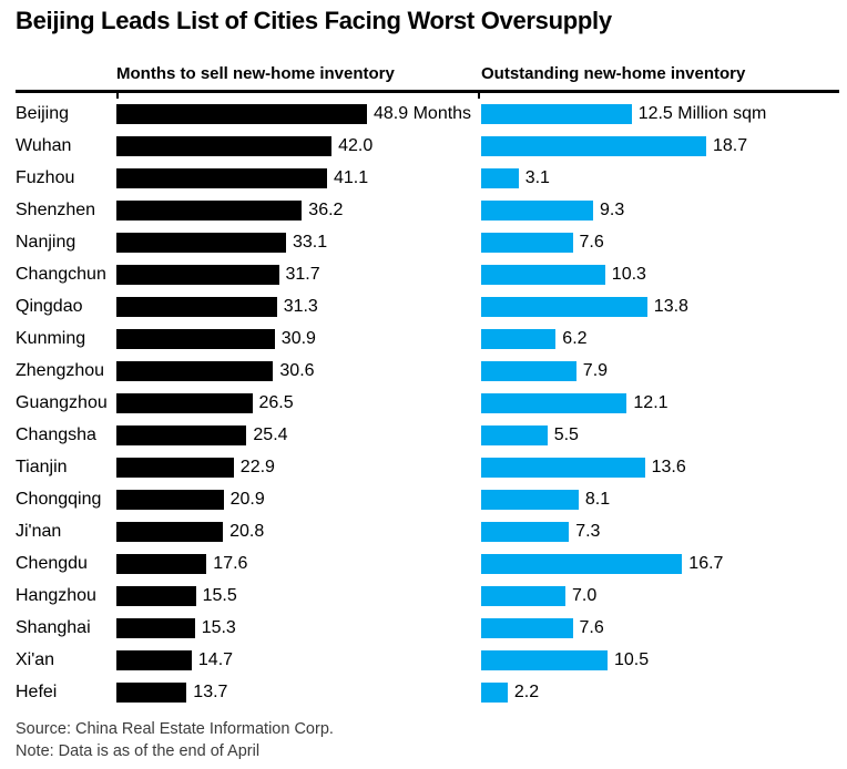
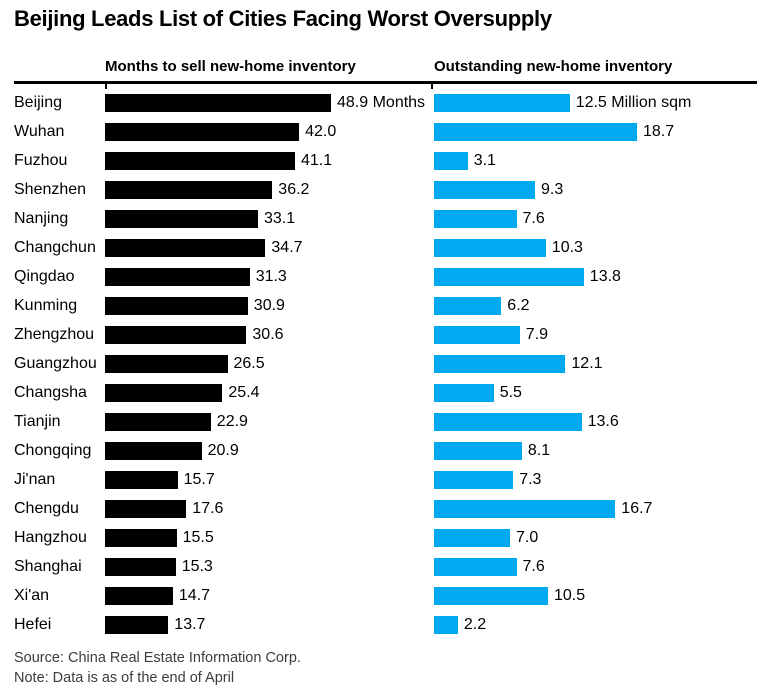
Months to sell new-home inventory/Changchun: 31.7 -> 34.7
Months to sell new-home inventory/Ji'nan: 20.8 -> 15.7
